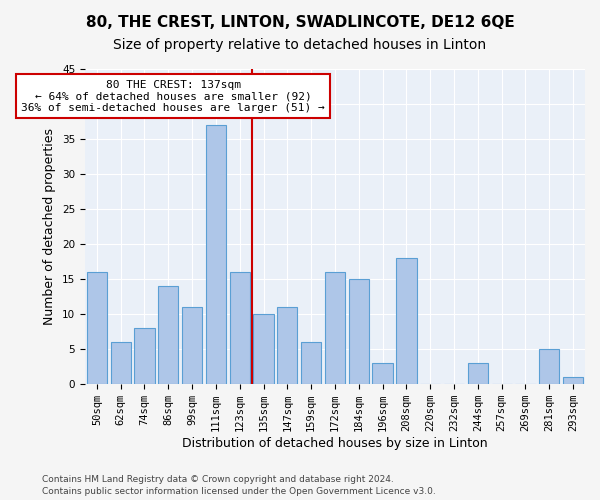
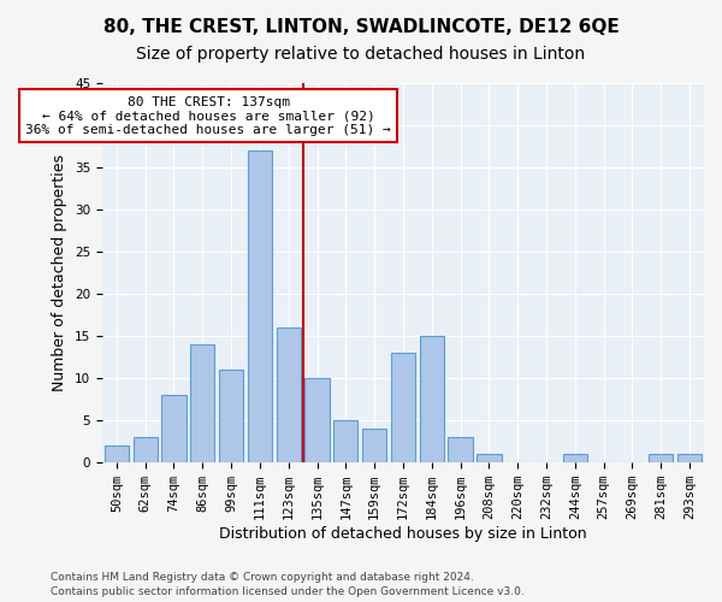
50sqm: 16 -> 2
62sqm: 6 -> 3
147sqm: 11 -> 5
159sqm: 6 -> 4
172sqm: 16 -> 13
208sqm: 18 -> 1
244sqm: 3 -> 1
281sqm: 5 -> 1
